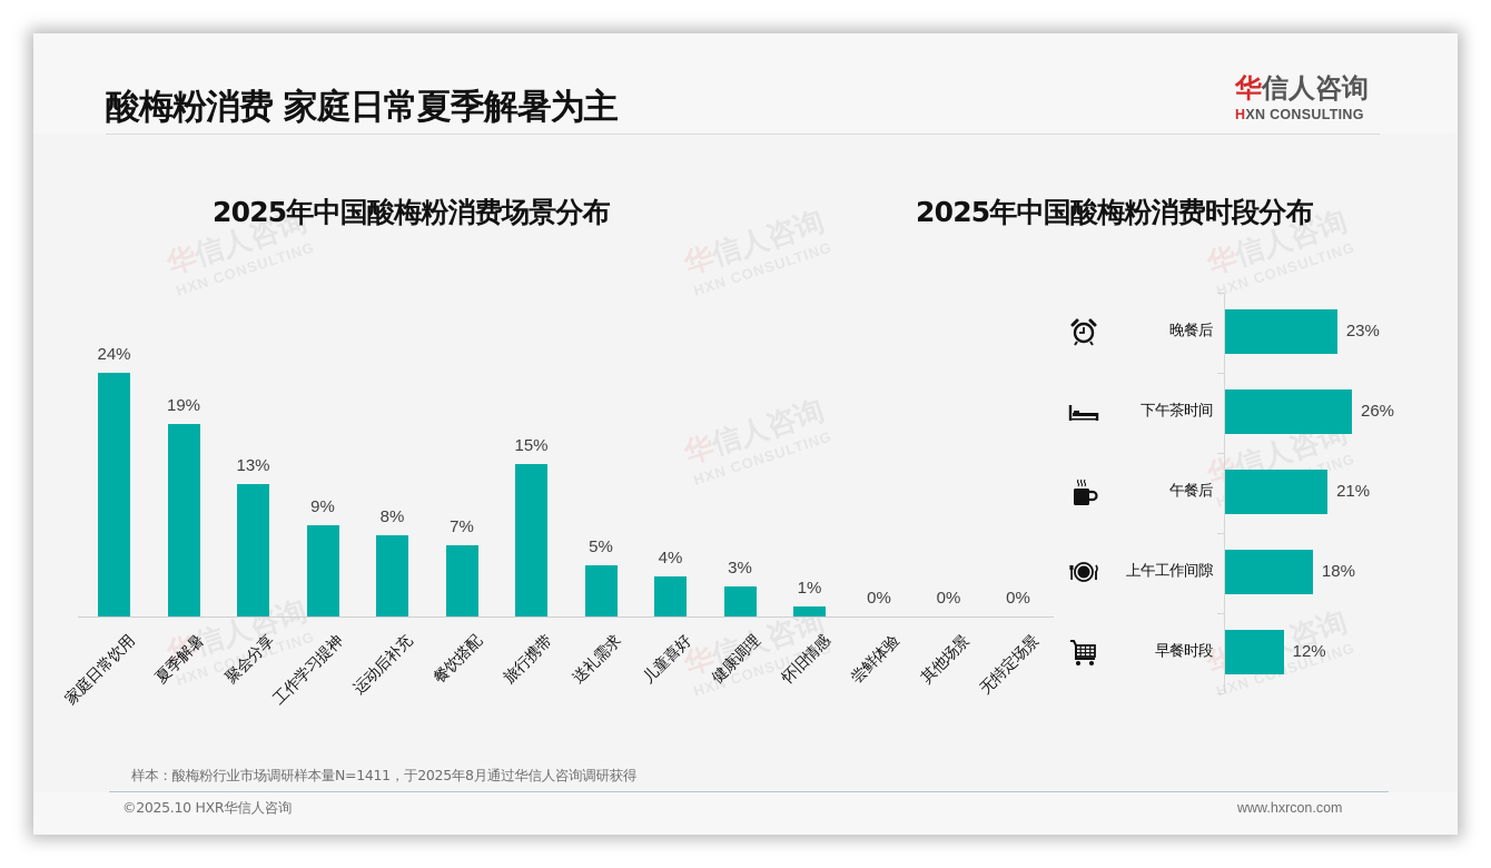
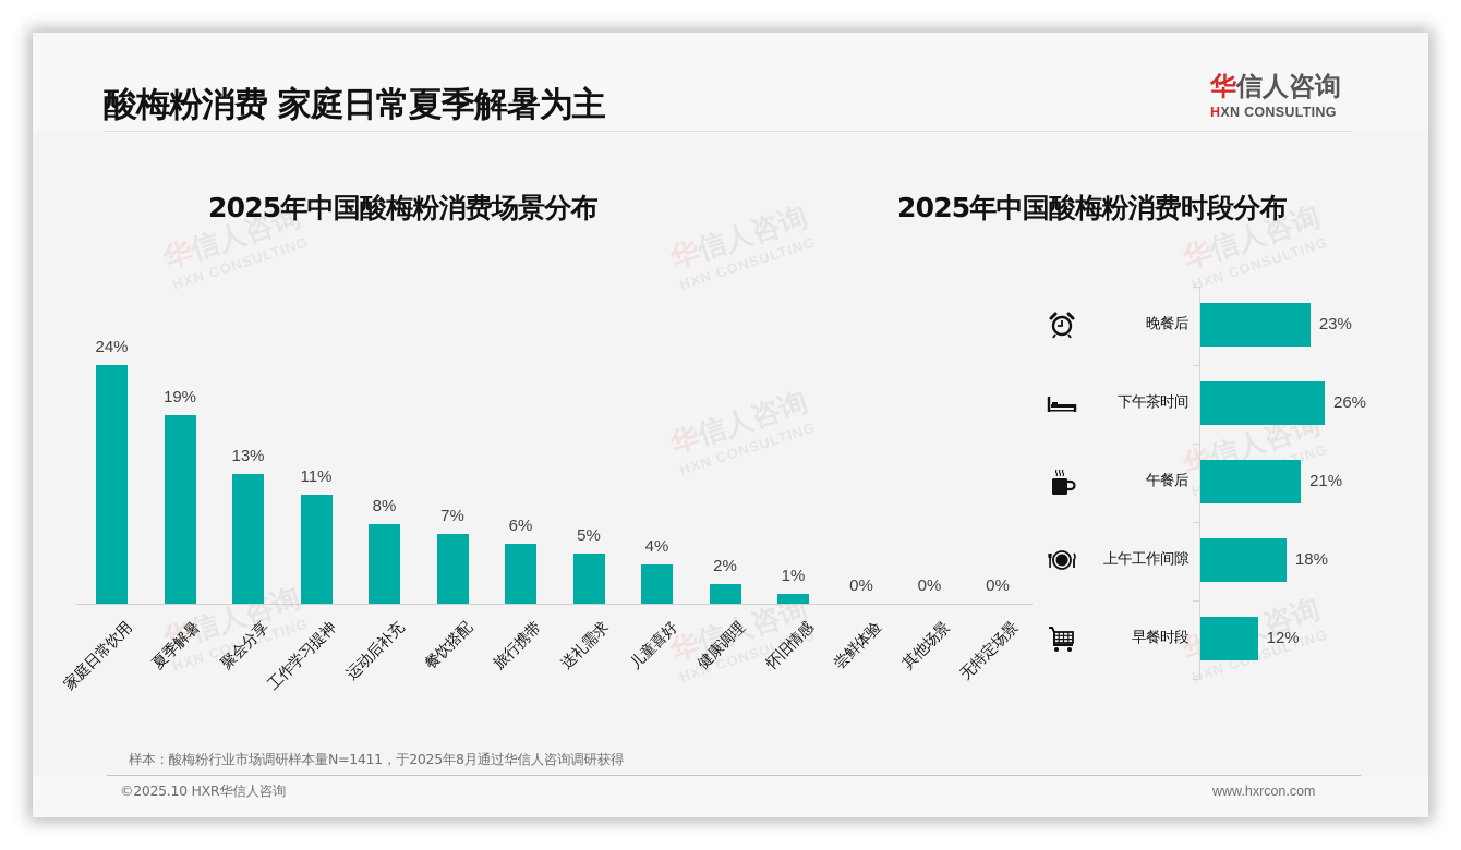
2025年中国酸梅粉消费场景分布/工作学习提神: 9% -> 11%
2025年中国酸梅粉消费场景分布/旅行携带: 15% -> 6%
2025年中国酸梅粉消费场景分布/健康调理: 3% -> 2%
